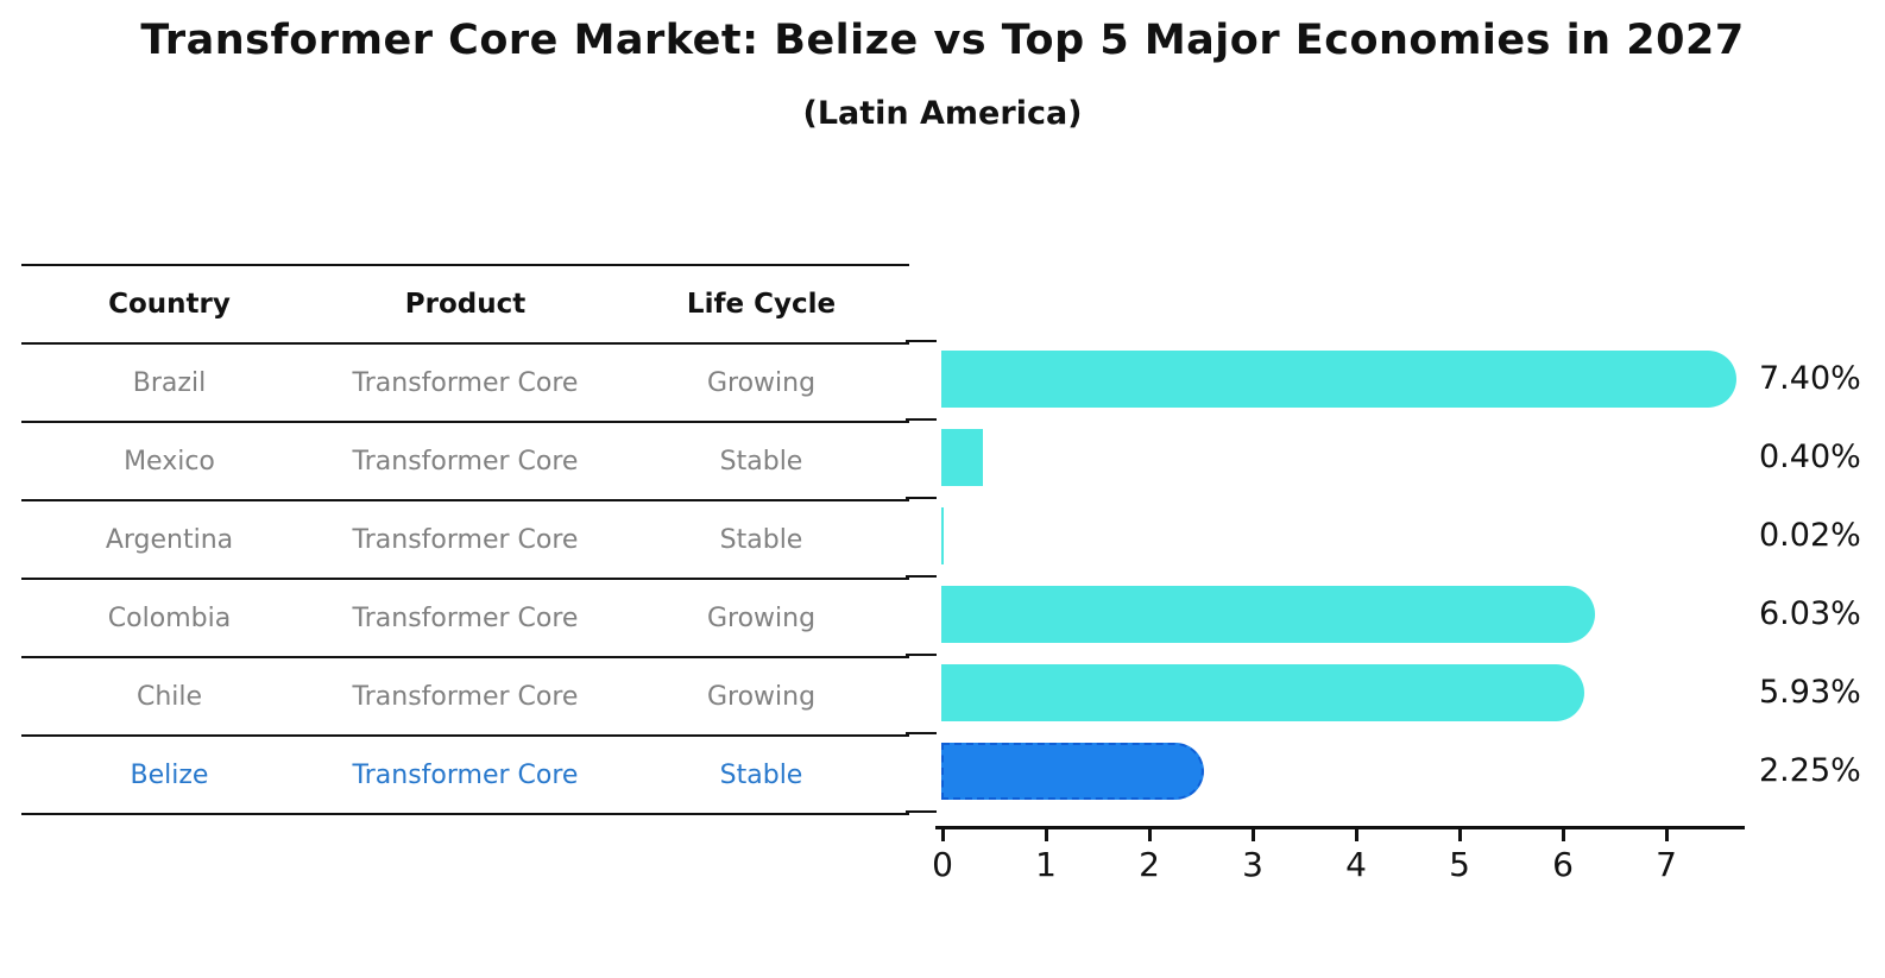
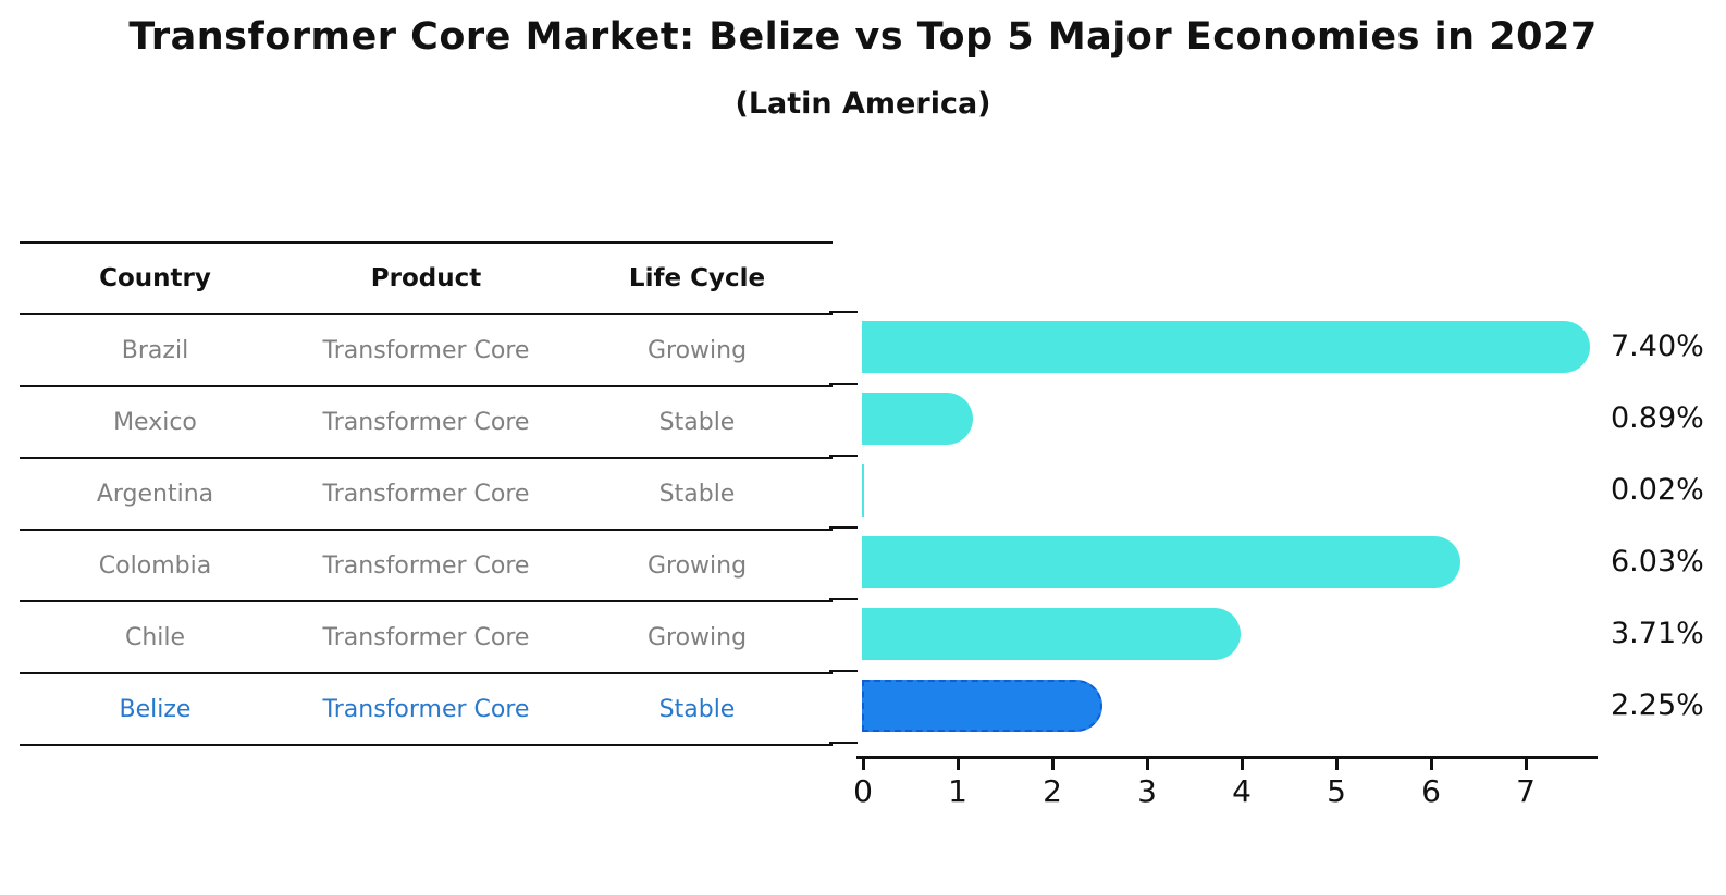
Mexico: 0.40% -> 0.89%
Chile: 5.93% -> 3.71%
